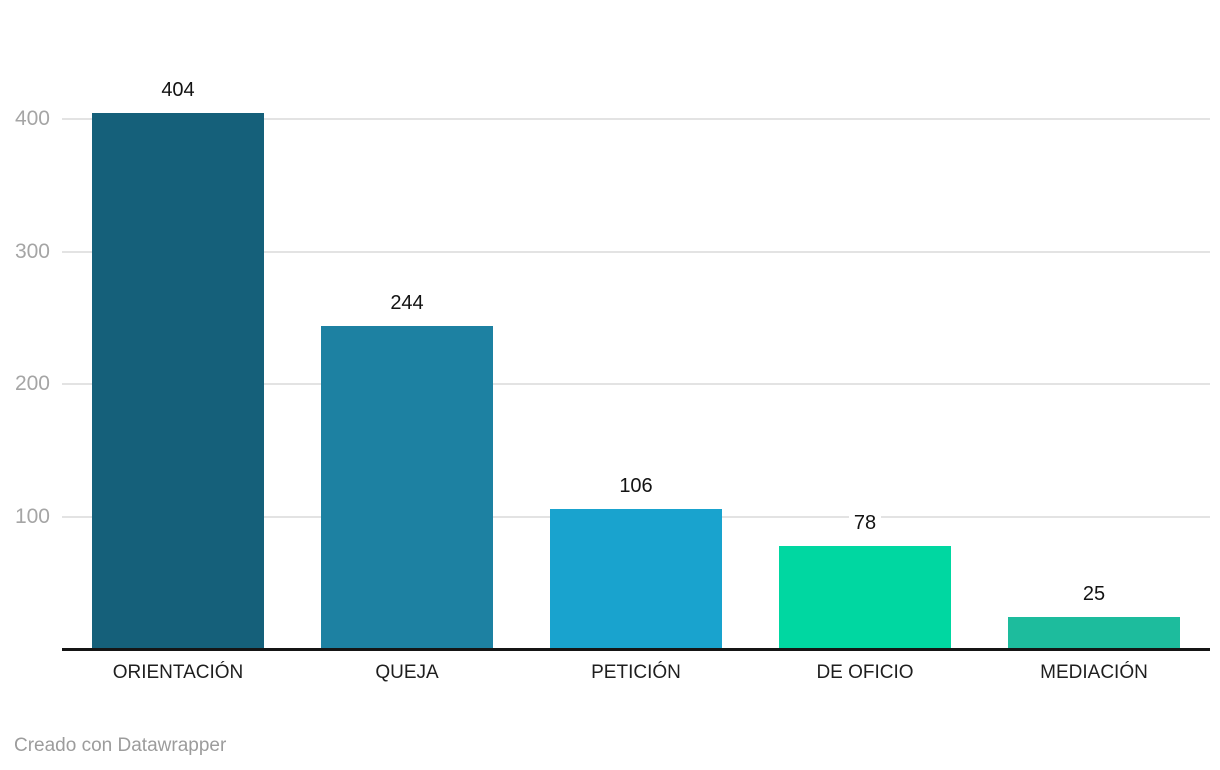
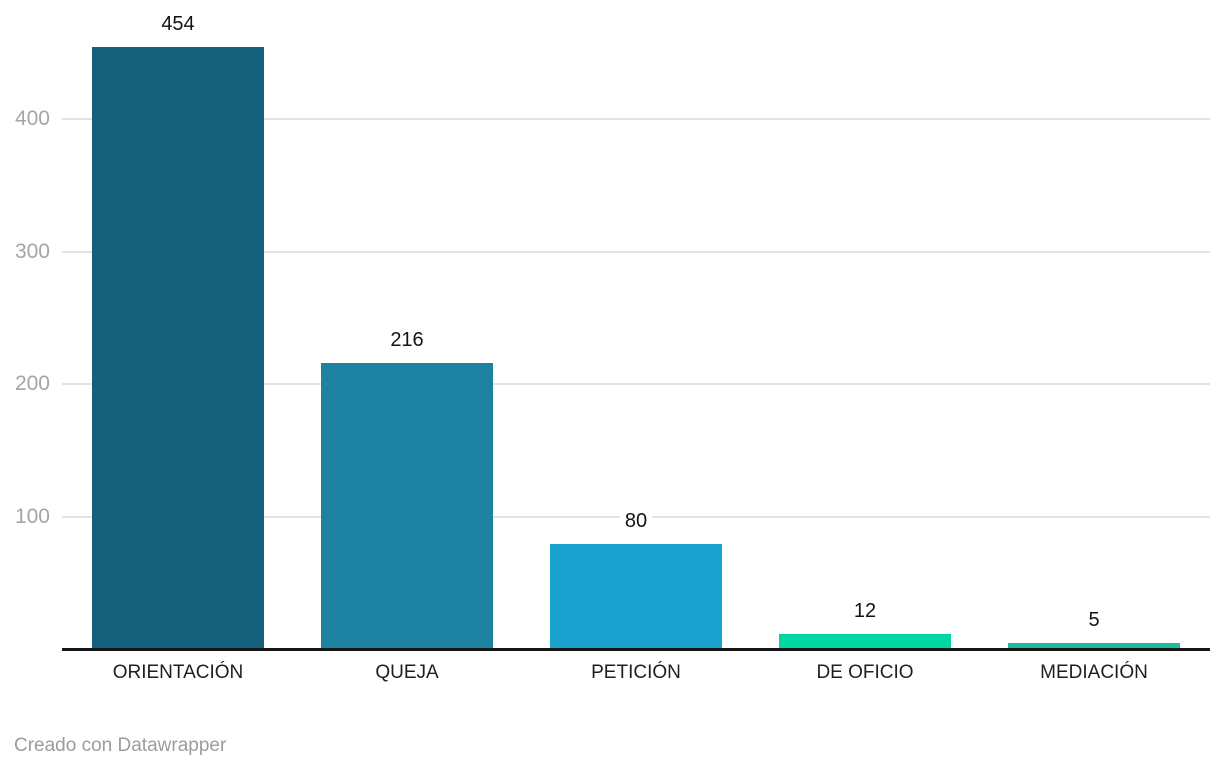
ORIENTACIÓN: 404 -> 454
QUEJA: 244 -> 216
PETICIÓN: 106 -> 80
DE OFICIO: 78 -> 12
MEDIACIÓN: 25 -> 5
